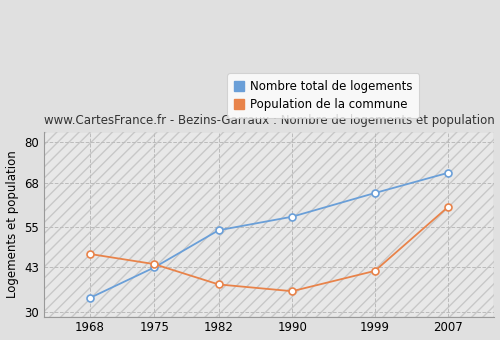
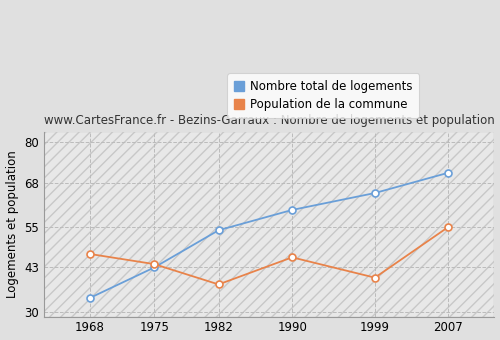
Nombre total de logements/1990: 58 -> 60
Population de la commune/1990: 36 -> 46
Population de la commune/1999: 42 -> 40
Population de la commune/2007: 61 -> 55
